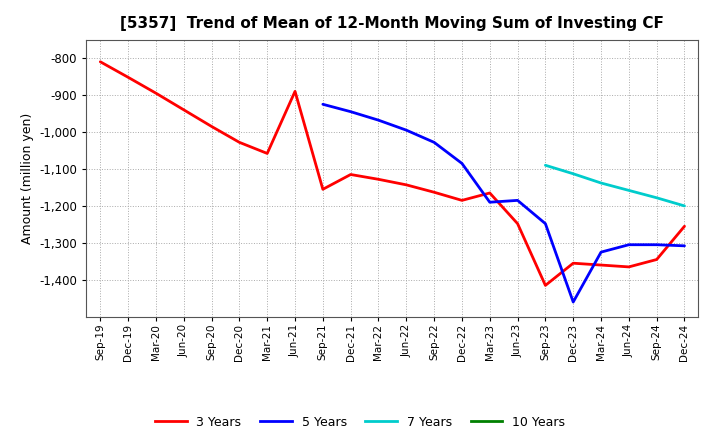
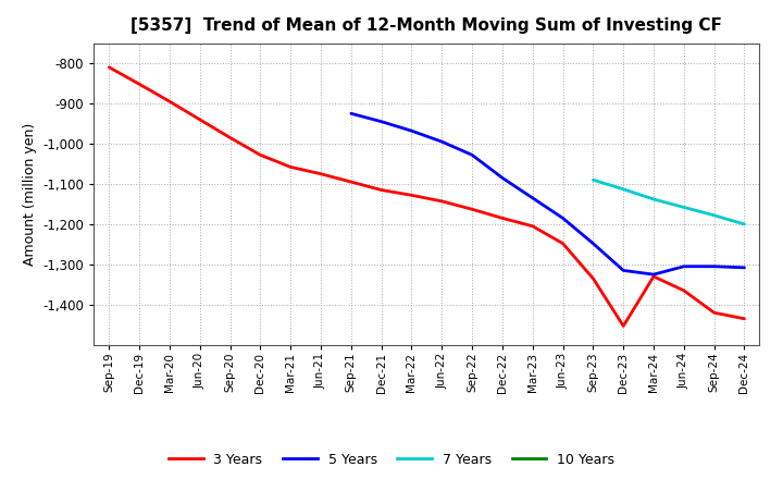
3 Years/Jun-21: -890 -> -1,075
3 Years/Sep-21: -1,155 -> -1,095
3 Years/Mar-23: -1,165 -> -1,205
5 Years/Mar-23: -1,190 -> -1,135
3 Years/Sep-23: -1,415 -> -1,335
3 Years/Dec-23: -1,355 -> -1,453
5 Years/Dec-23: -1,460 -> -1,315
3 Years/Mar-24: -1,360 -> -1,330
3 Years/Sep-24: -1,345 -> -1,420
3 Years/Dec-24: -1,255 -> -1,435
